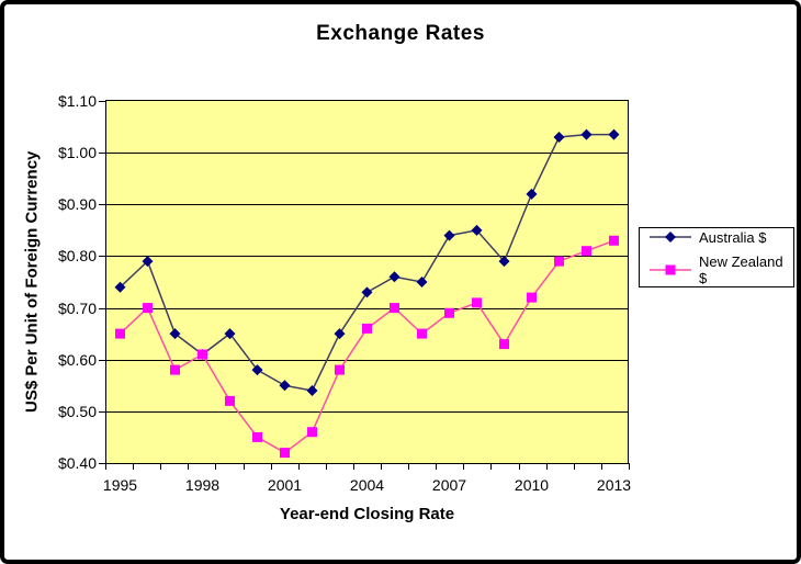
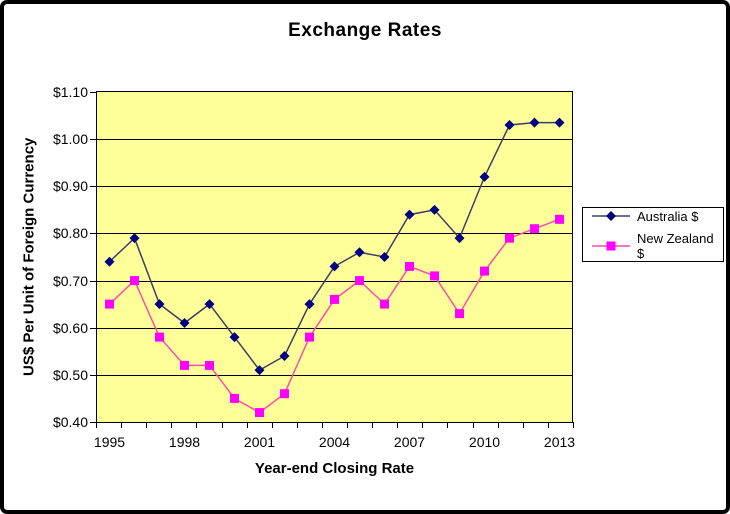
New Zealand $/1998: $0.61 -> $0.52
Australia $/2001: $0.55 -> $0.51
New Zealand $/2007: $0.69 -> $0.73
